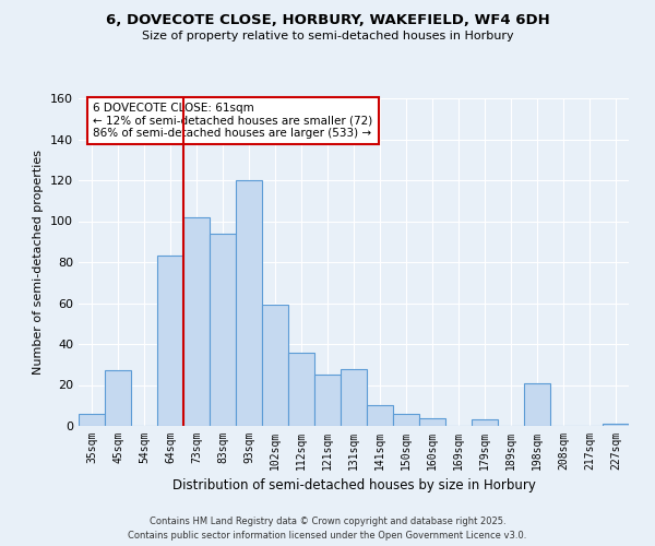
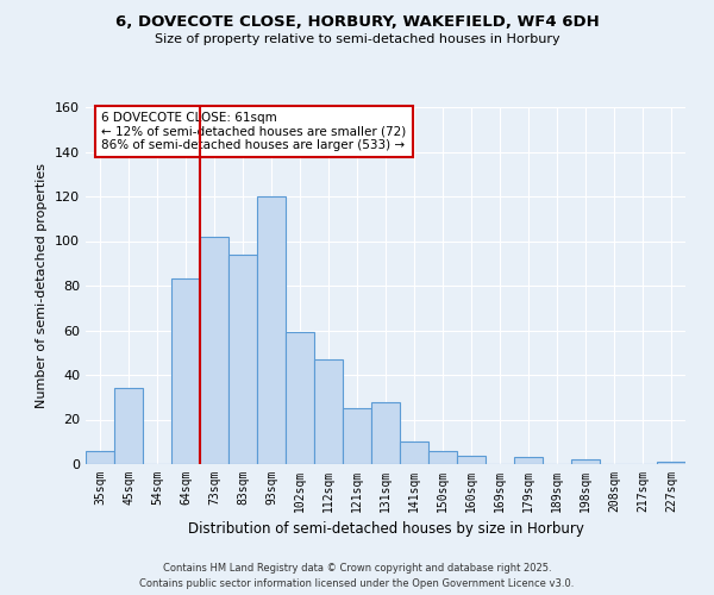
45sqm: 27 -> 34
112sqm: 36 -> 47
198sqm: 21 -> 2
